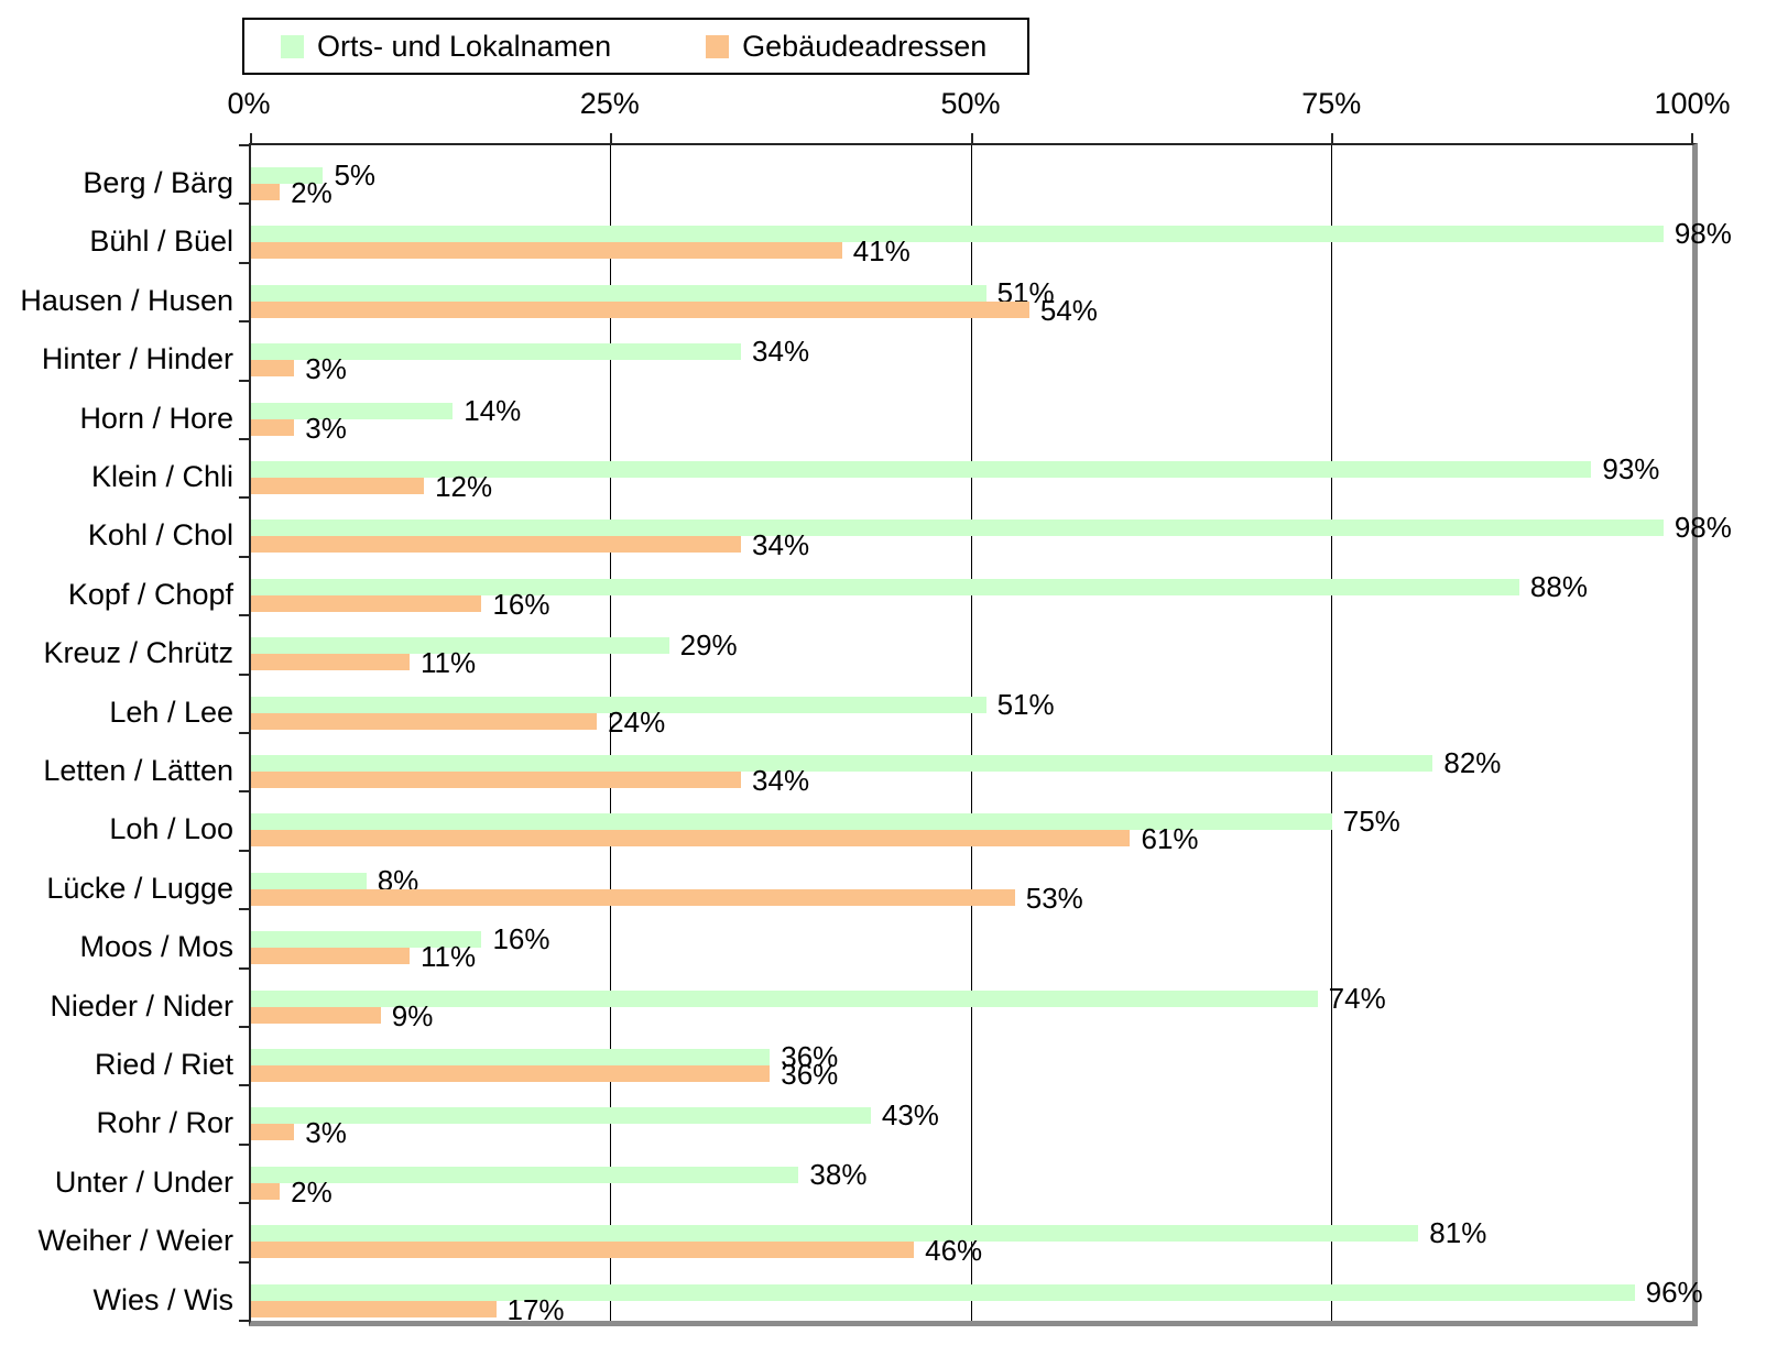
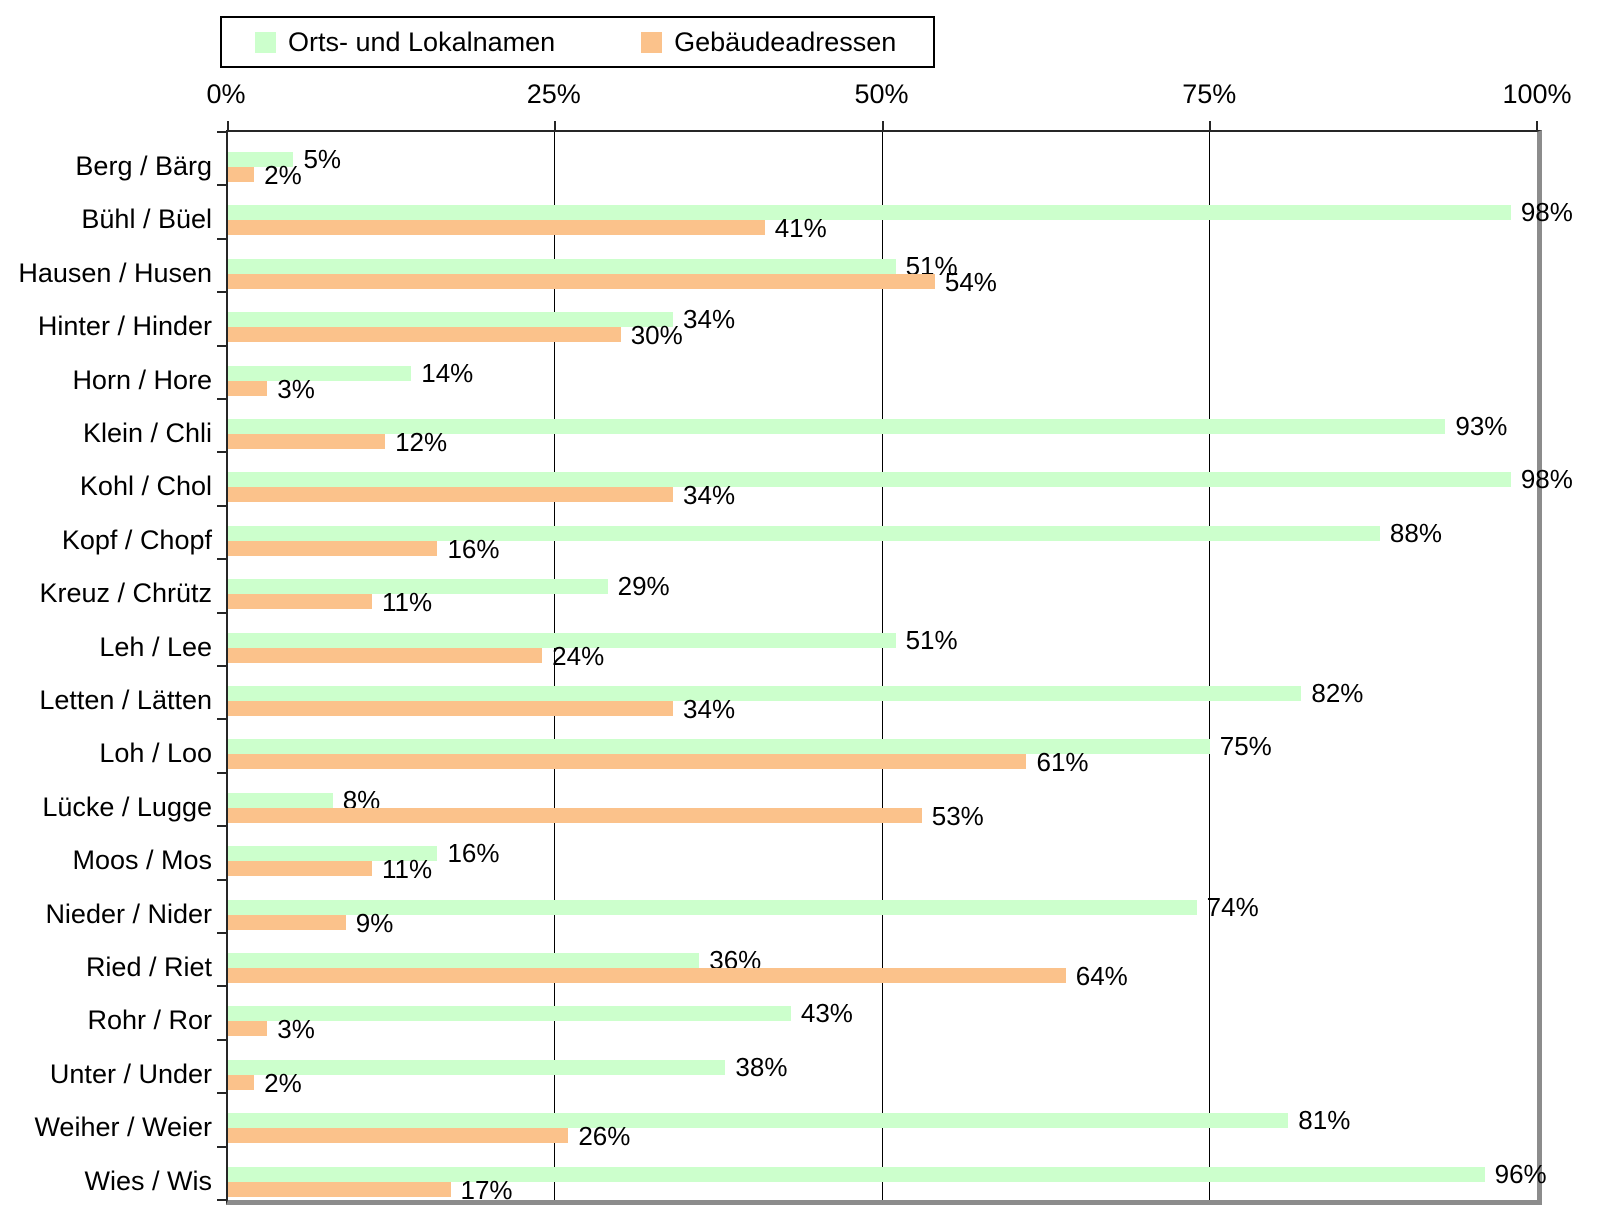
Gebäudeadressen/Hinter / Hinder: 3% -> 30%
Gebäudeadressen/Ried / Riet: 36% -> 64%
Gebäudeadressen/Weiher / Weier: 46% -> 26%
